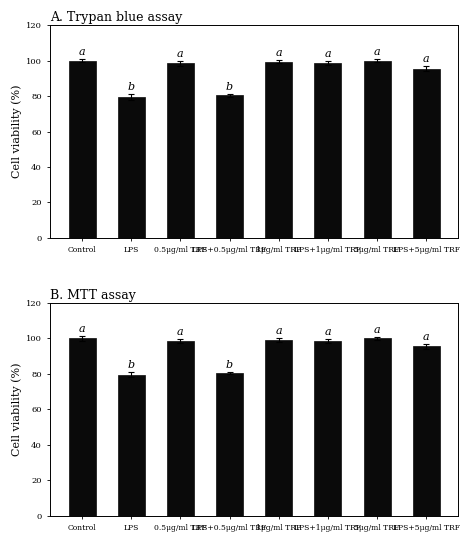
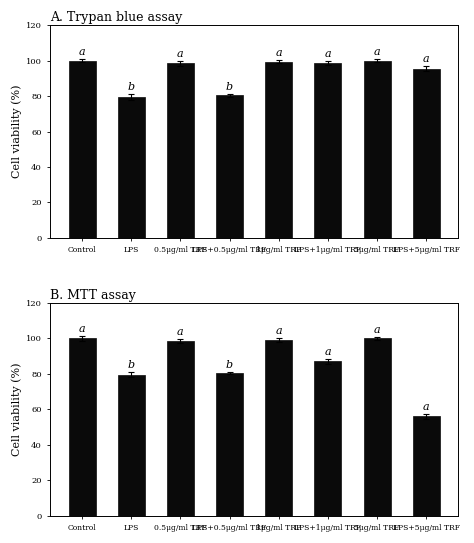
B. MTT assay/LPS+1μg/ml TRF: 98 -> 87
B. MTT assay/LPS+5μg/ml TRF: 96 -> 56
